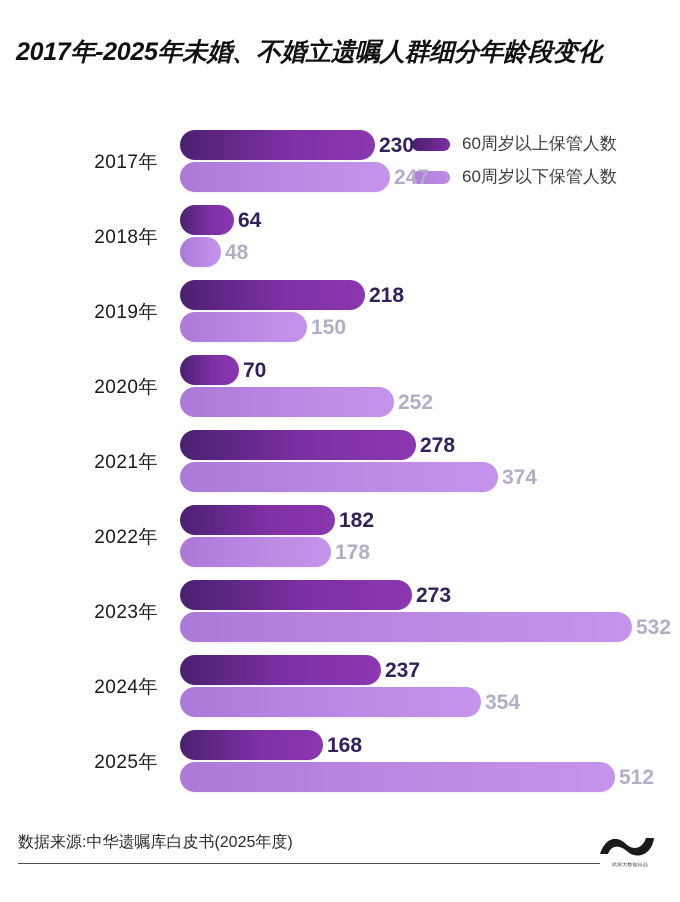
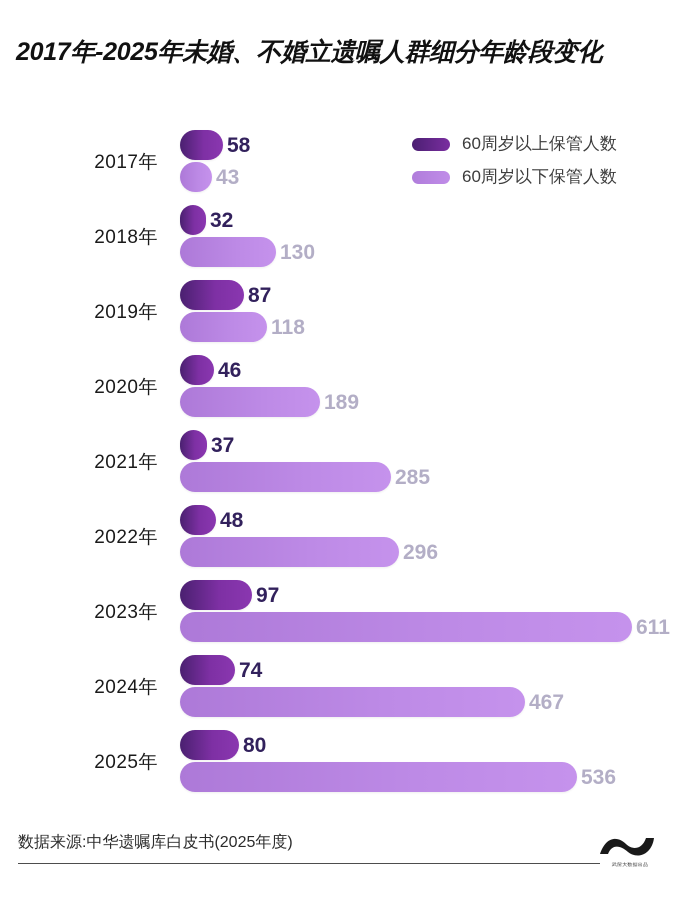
60周岁以上保管人数/2017年: 230 -> 58
60周岁以下保管人数/2017年: 247 -> 43
60周岁以上保管人数/2018年: 64 -> 32
60周岁以下保管人数/2018年: 48 -> 130
60周岁以上保管人数/2019年: 218 -> 87
60周岁以下保管人数/2019年: 150 -> 118
60周岁以上保管人数/2020年: 70 -> 46
60周岁以下保管人数/2020年: 252 -> 189
60周岁以上保管人数/2021年: 278 -> 37
60周岁以下保管人数/2021年: 374 -> 285
60周岁以上保管人数/2022年: 182 -> 48
60周岁以下保管人数/2022年: 178 -> 296
60周岁以上保管人数/2023年: 273 -> 97
60周岁以下保管人数/2023年: 532 -> 611
60周岁以上保管人数/2024年: 237 -> 74
60周岁以下保管人数/2024年: 354 -> 467
60周岁以上保管人数/2025年: 168 -> 80
60周岁以下保管人数/2025年: 512 -> 536
